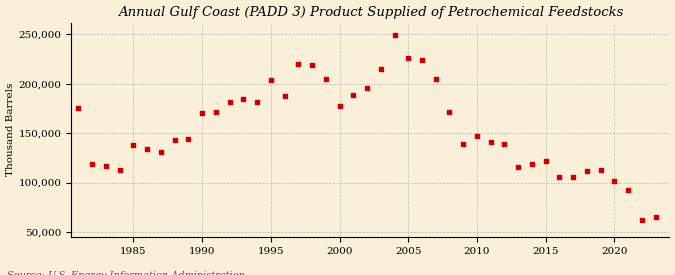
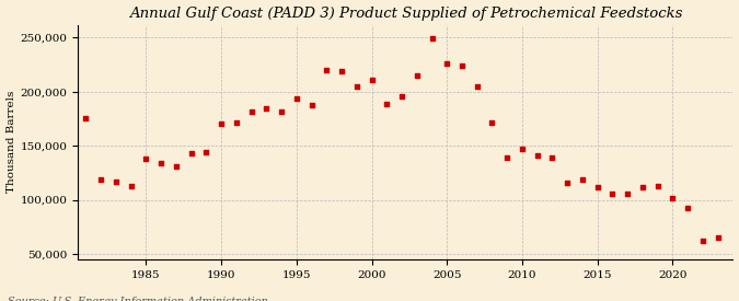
1995: 204,000 -> 194,000
2000: 178,000 -> 211,000
2015: 122,000 -> 112,000
